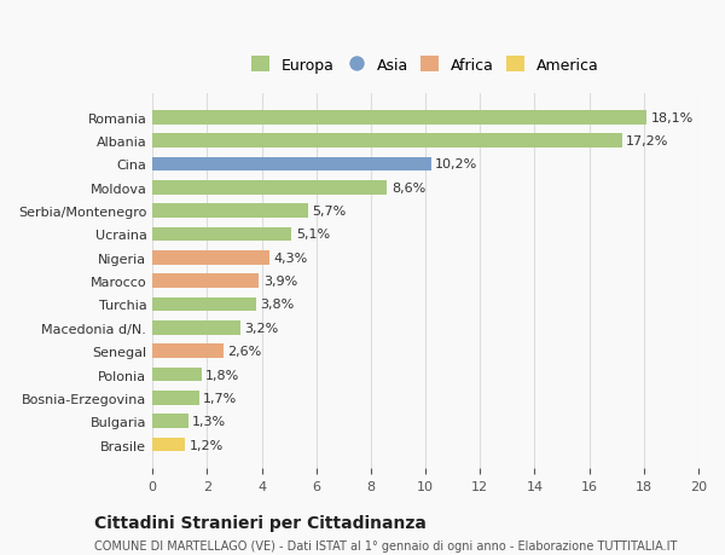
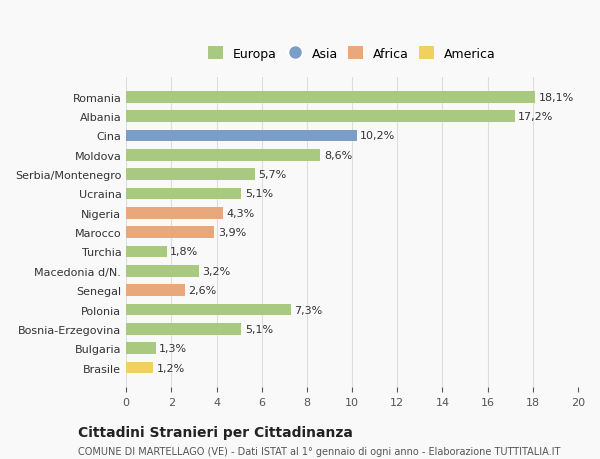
Turchia: 3,8% -> 1,8%
Polonia: 1,8% -> 7,3%
Bosnia-Erzegovina: 1,7% -> 5,1%
